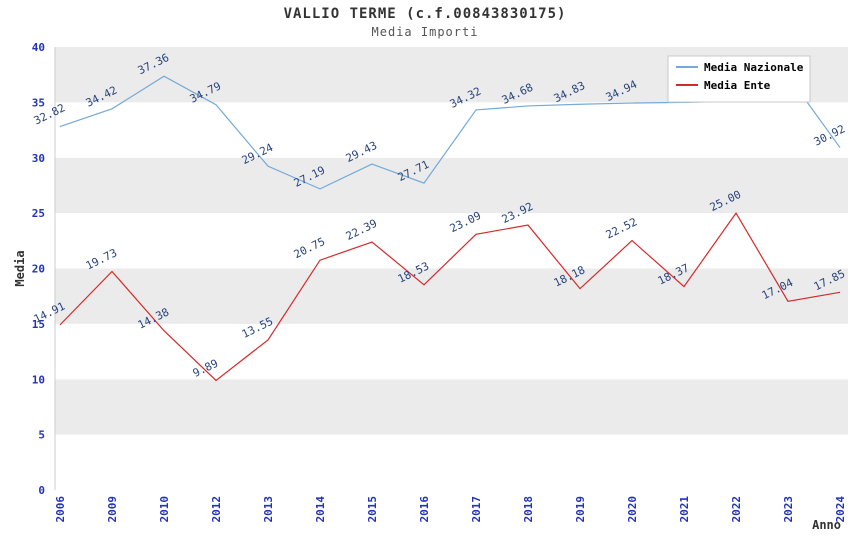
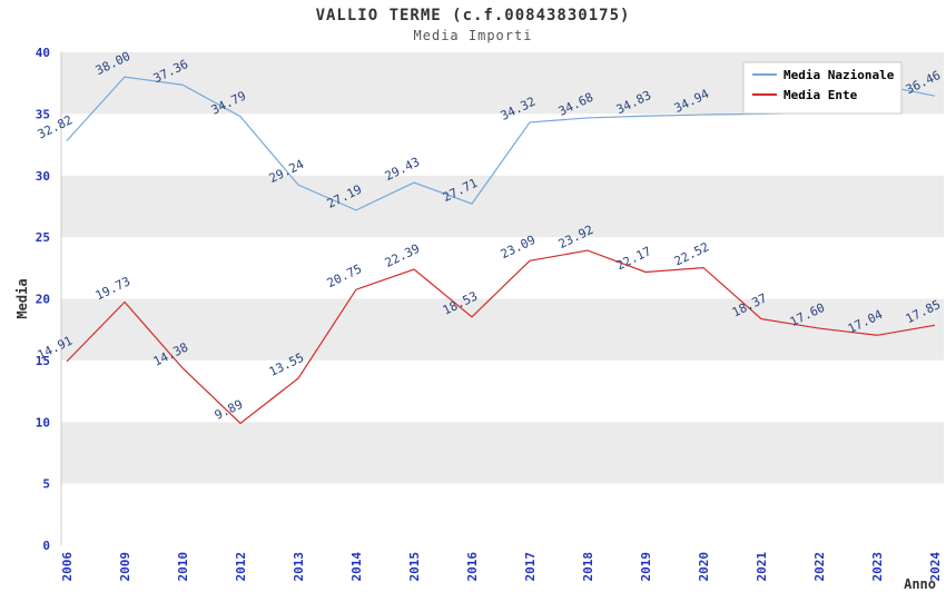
Media Nazionale/2009: 34.42 -> 38.00
Media Ente/2019: 18.18 -> 22.17
Media Ente/2022: 25.00 -> 17.60
Media Nazionale/2024: 30.92 -> 36.46
